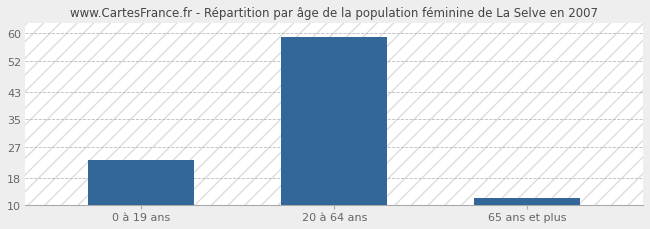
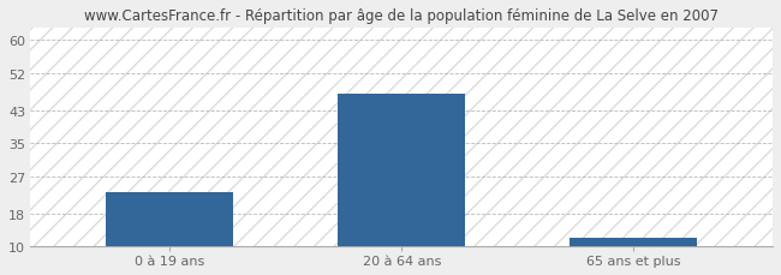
20 à 64 ans: 59 -> 47
